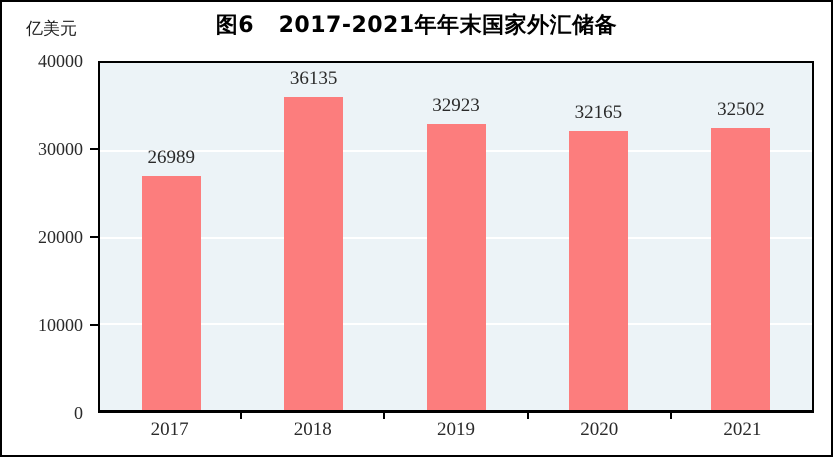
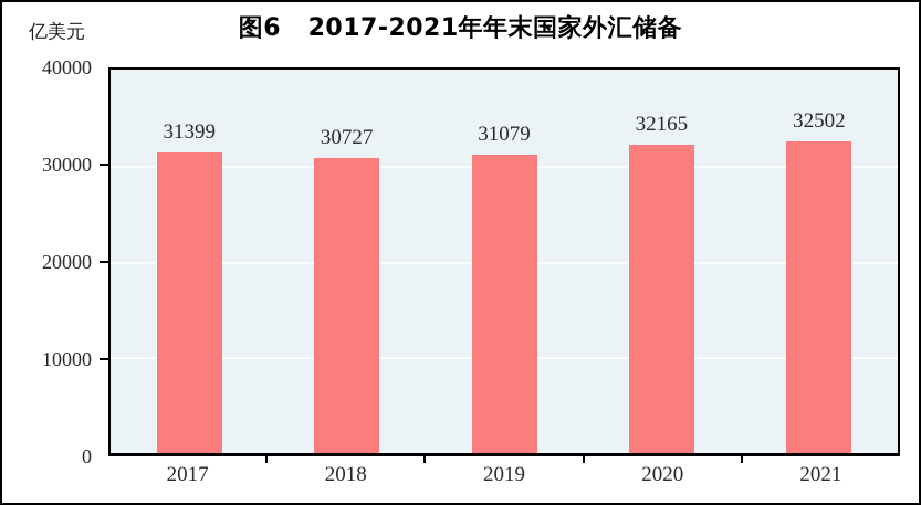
2017: 26989 -> 31399
2018: 36135 -> 30727
2019: 32923 -> 31079
